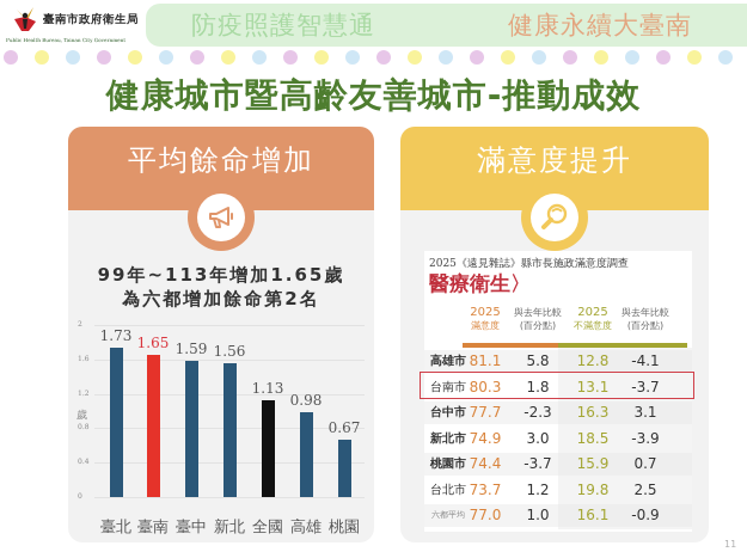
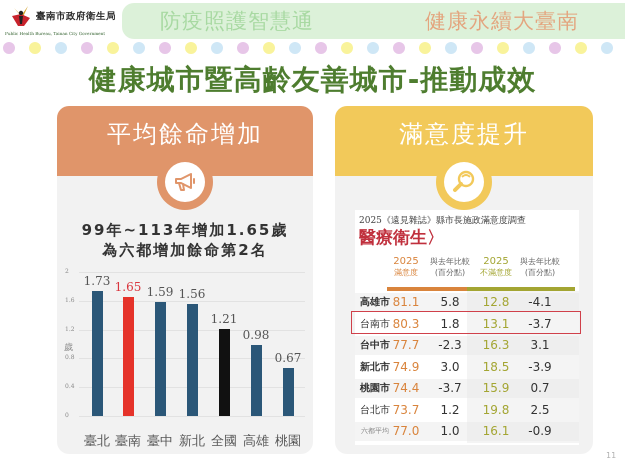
全國: 1.13 -> 1.21
